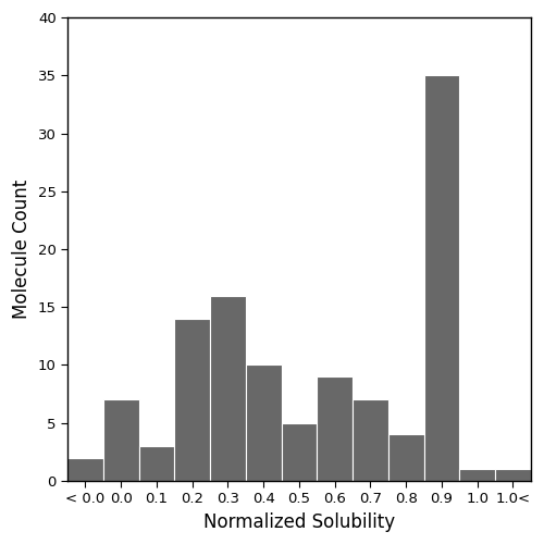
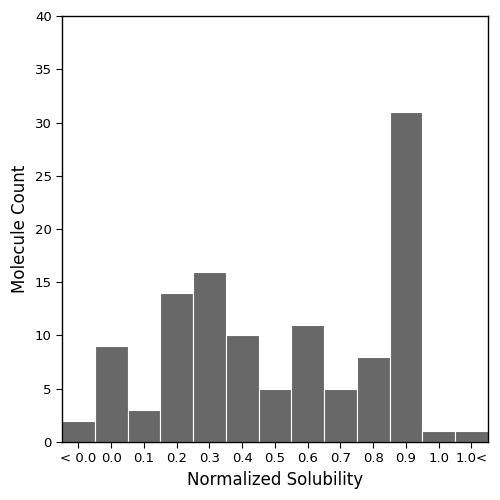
0.0: 7 -> 9
0.6: 9 -> 11
0.7: 7 -> 5
0.8: 4 -> 8
0.9: 35 -> 31
